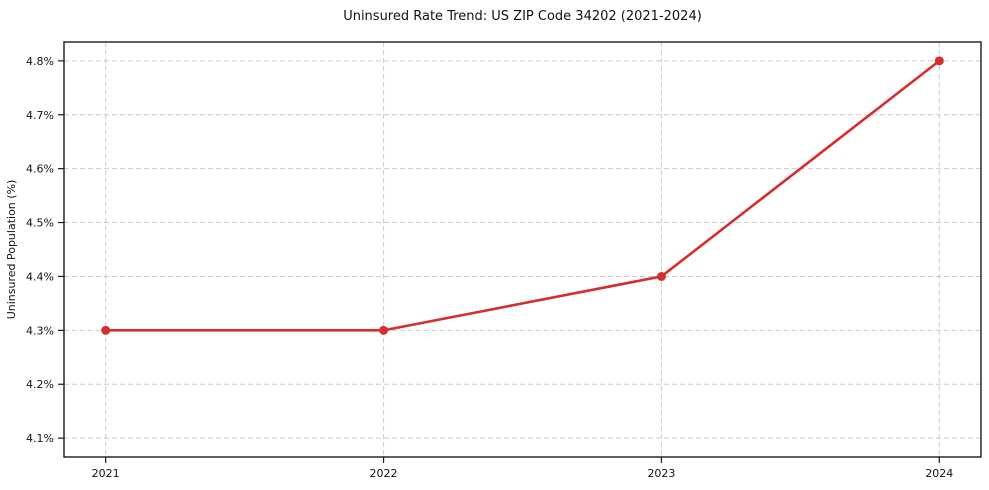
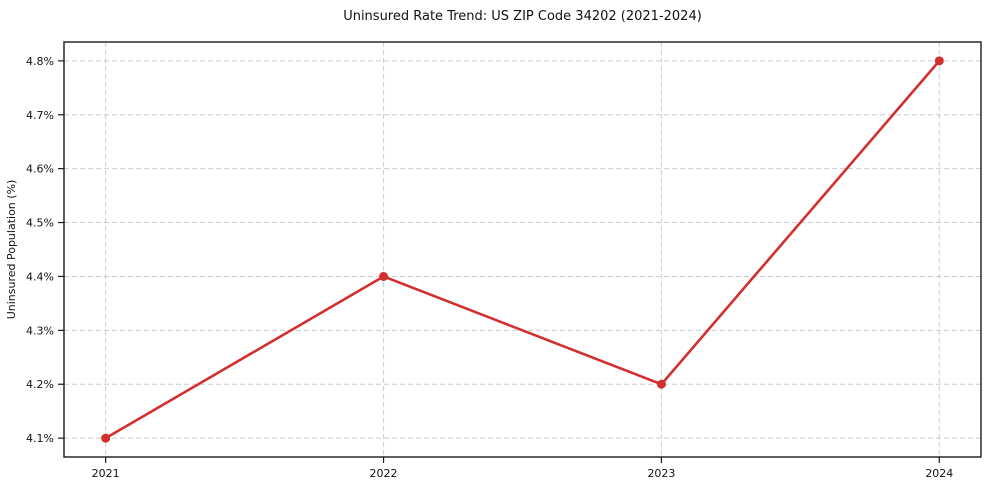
2021: 4.3% -> 4.1%
2022: 4.3% -> 4.4%
2023: 4.4% -> 4.2%
